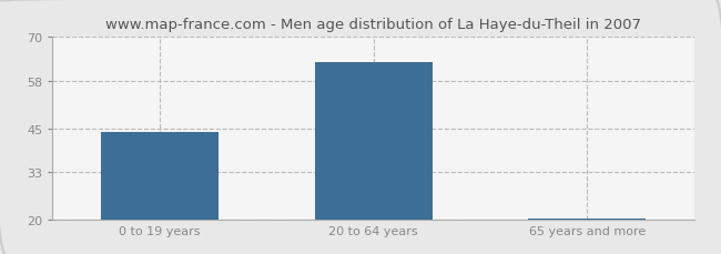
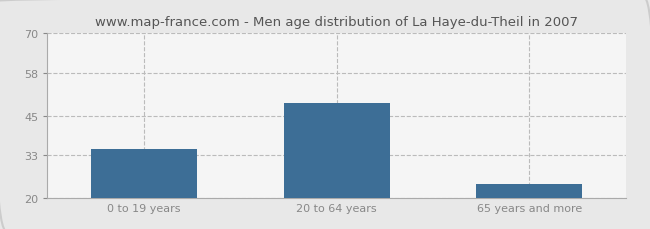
0 to 19 years: 44.0 -> 35.0
20 to 64 years: 63.0 -> 49.0
65 years and more: 20.3 -> 24.5
